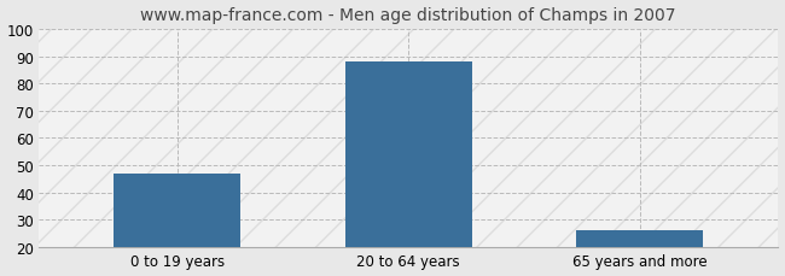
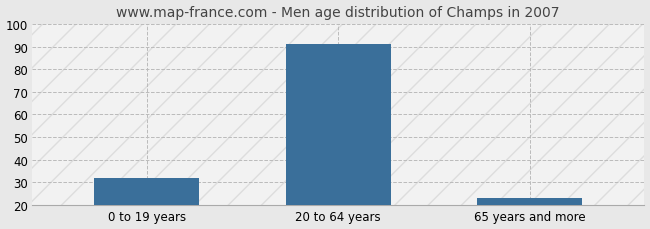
0 to 19 years: 47 -> 32
20 to 64 years: 88 -> 91
65 years and more: 26 -> 23
